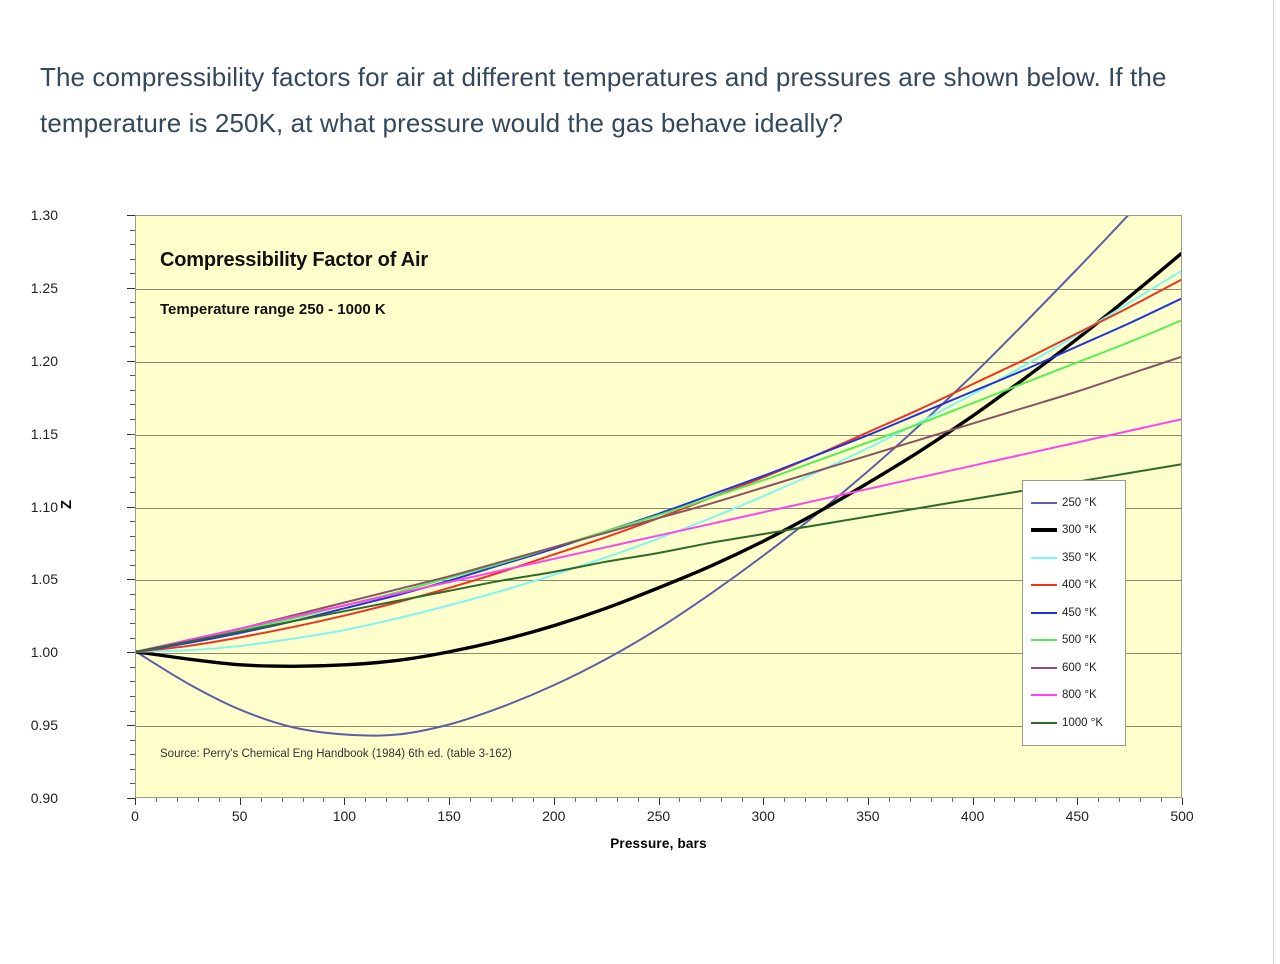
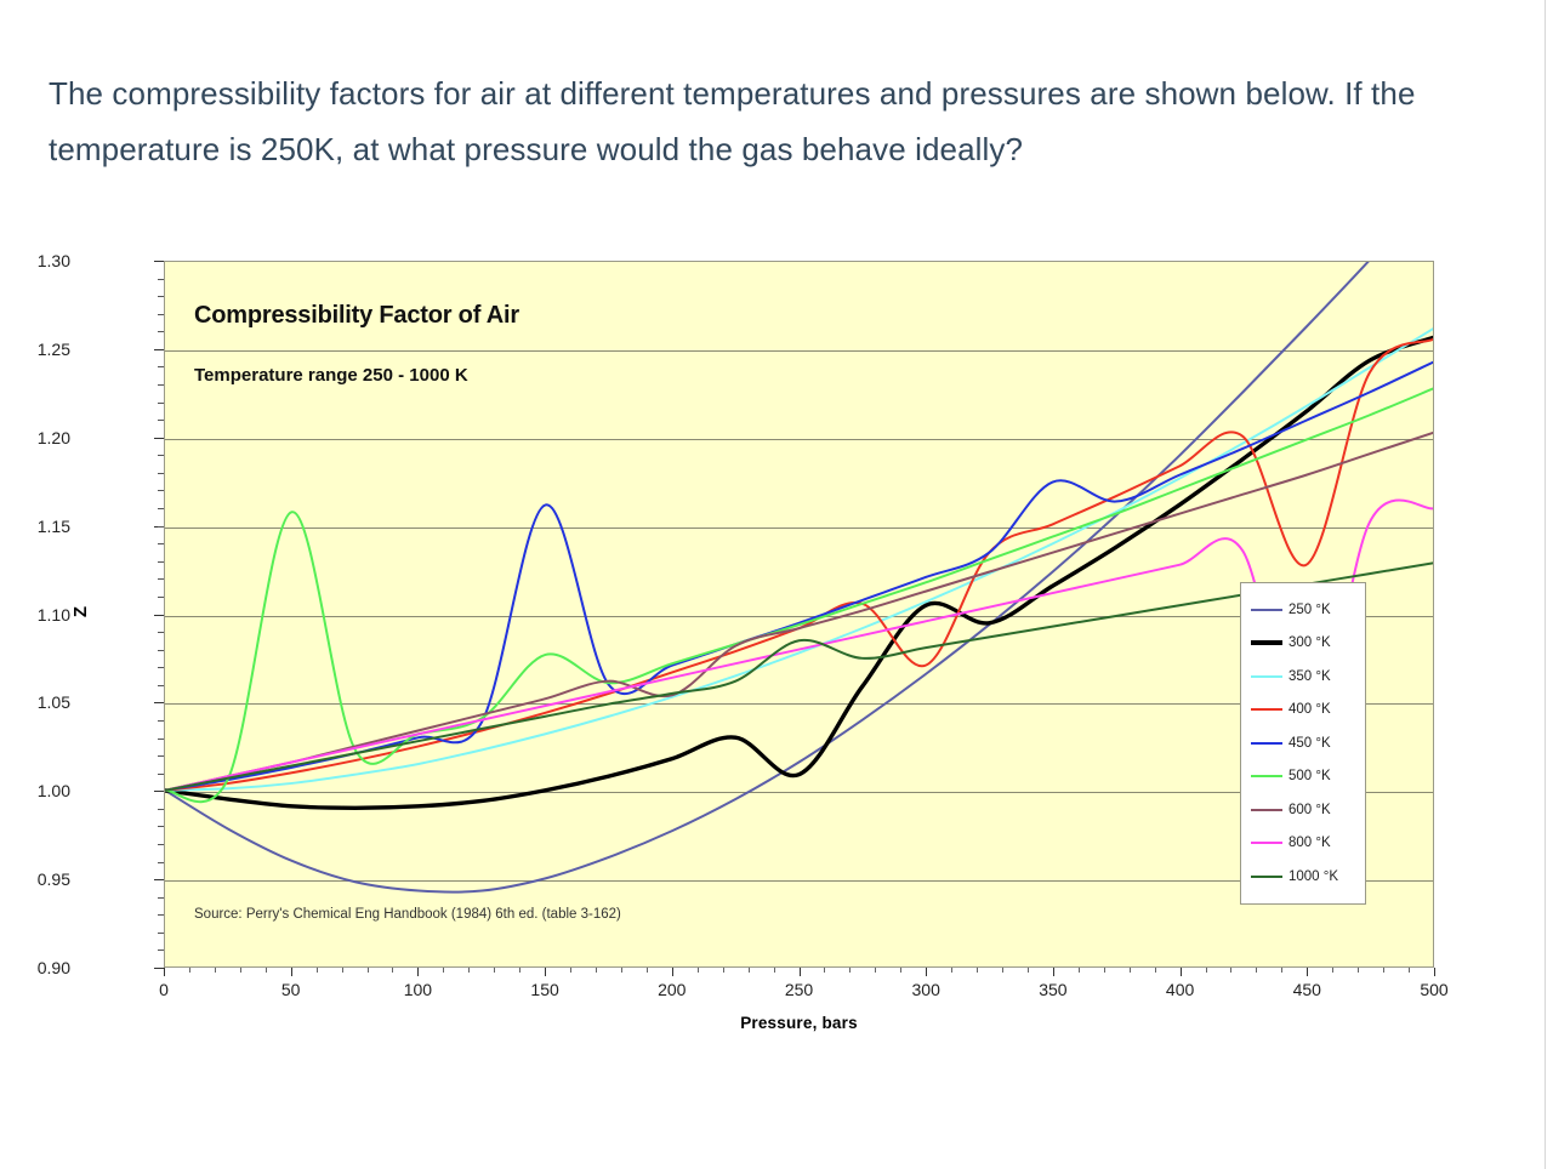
500 °K/50: 1.015 -> 1.158
450 °K/150: 1.049 -> 1.162
500 °K/150: 1.051 -> 1.077
600 °K/200: 1.072 -> 1.054
300 °K/250: 1.044 -> 1.009
1000 °K/250: 1.068 -> 1.085
300 °K/300: 1.076 -> 1.105
400 °K/300: 1.120 -> 1.071
450 °K/350: 1.149 -> 1.175
400 °K/450: 1.219 -> 1.128
800 °K/450: 1.144 -> 1.017
300 °K/500: 1.274 -> 1.257
